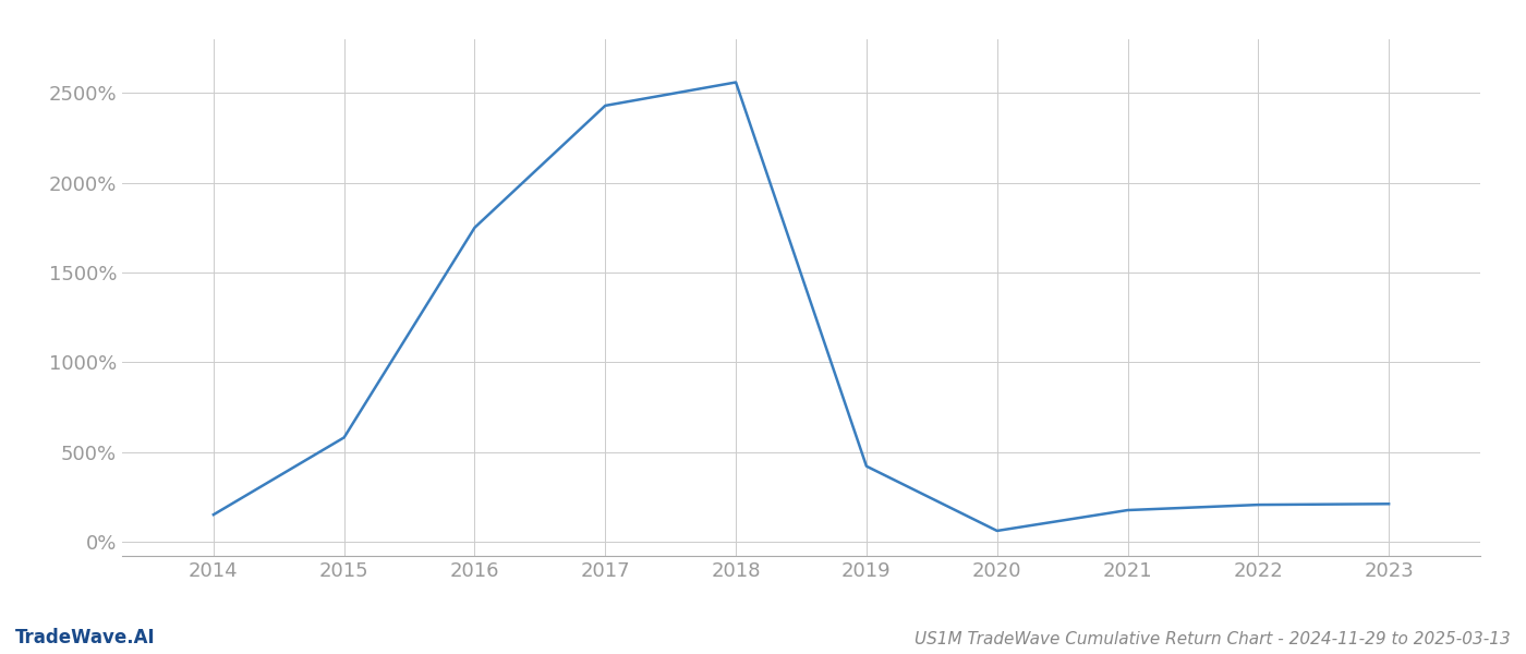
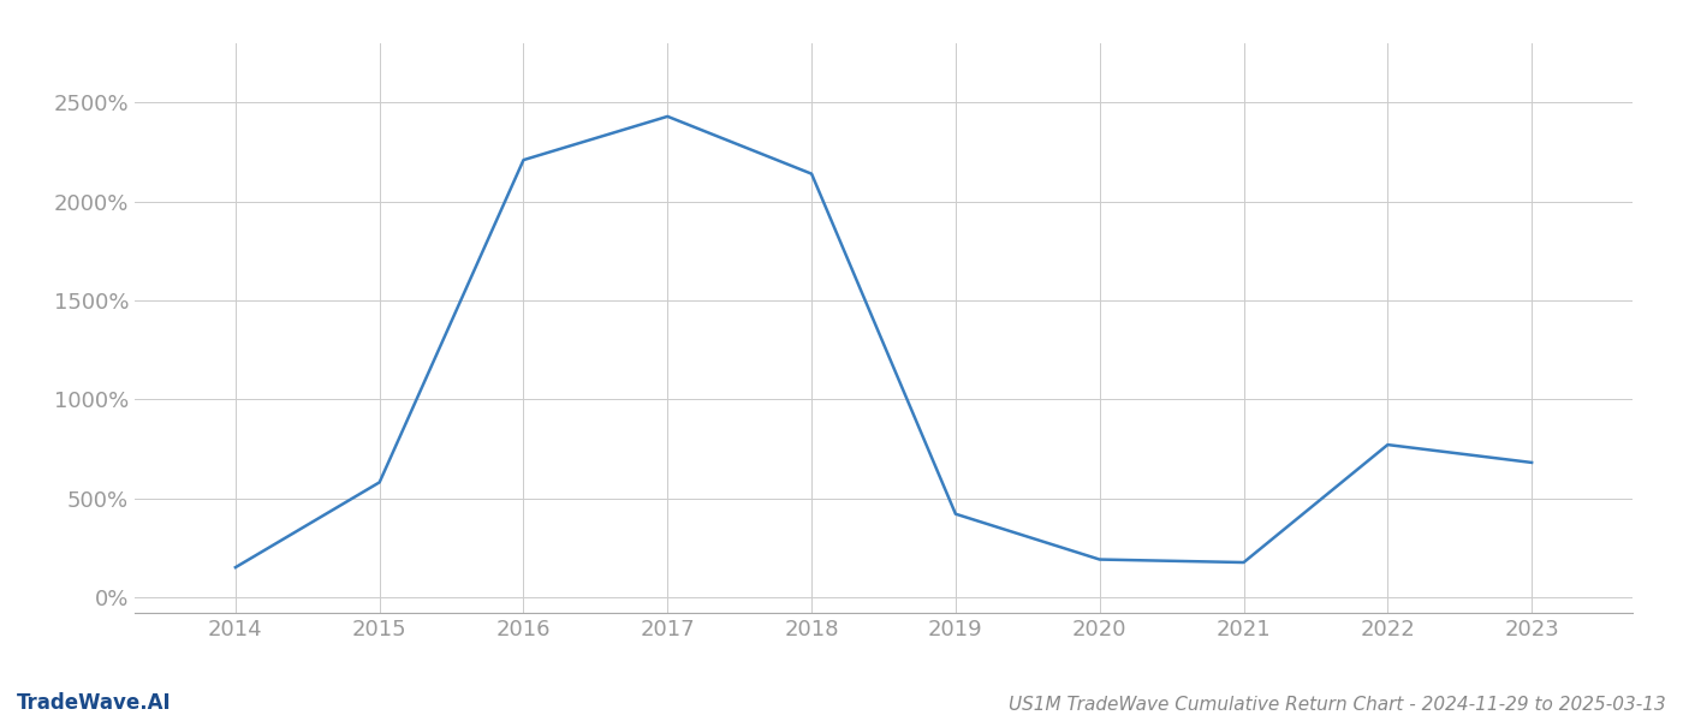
2016: 1750% -> 2210%
2018: 2560% -> 2140%
2020: 60% -> 190%
2022: 200% -> 770%
2023: 210% -> 680%
